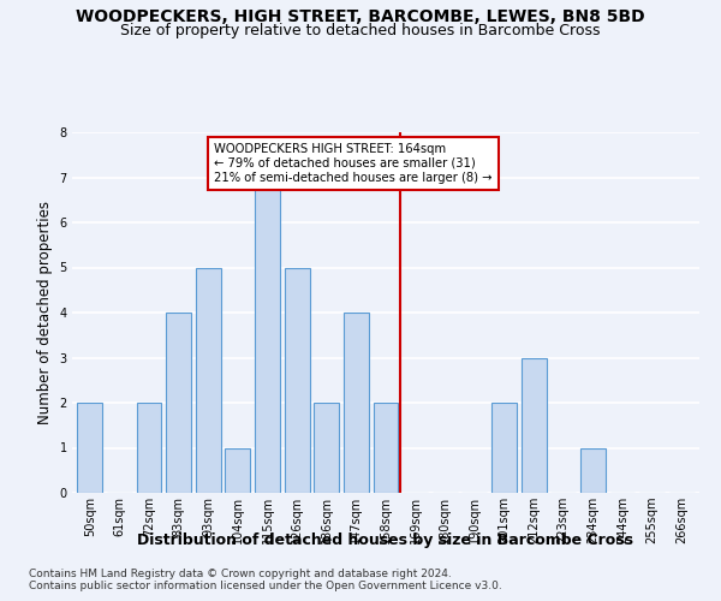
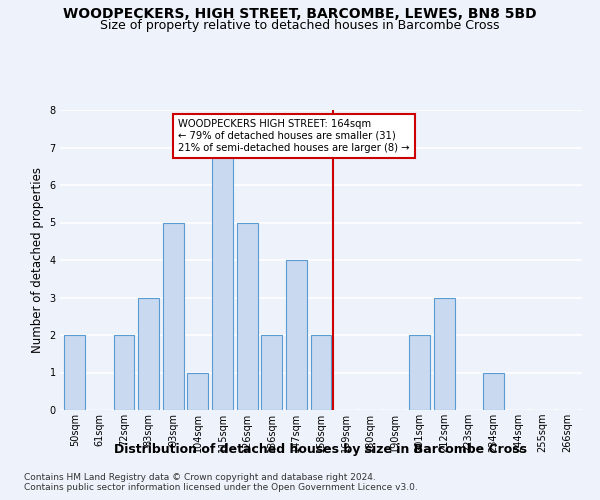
83sqm: 4 -> 3
